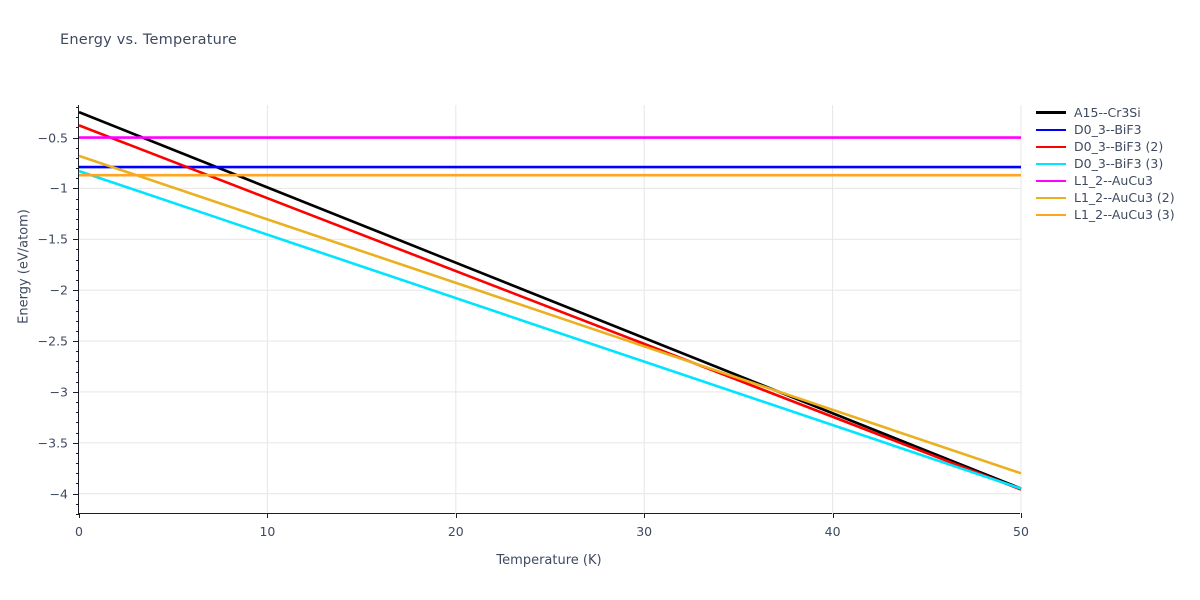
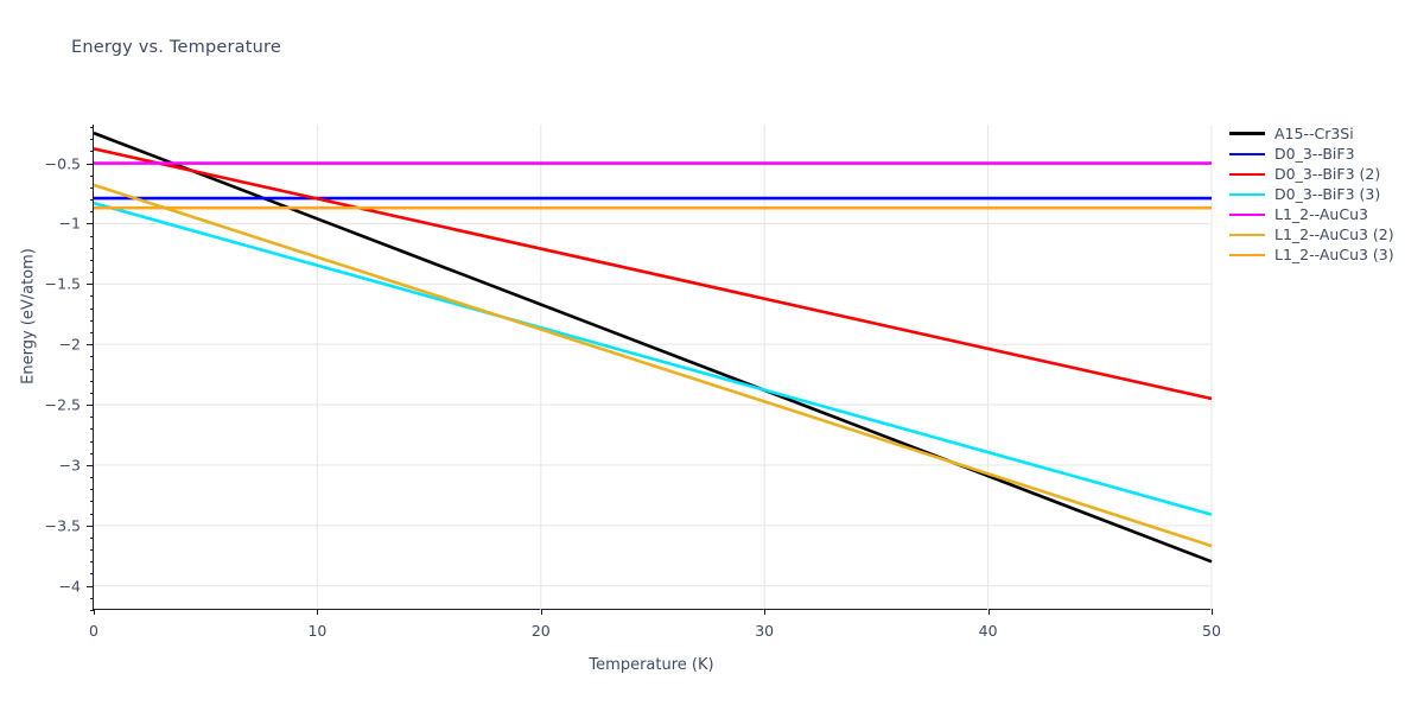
A15--Cr3Si/50: -3.95 -> -3.80
D0_3--BiF3 (2)/50: -3.96 -> -2.45
D0_3--BiF3 (3)/50: -3.95 -> -3.41
L1_2--AuCu3 (2)/50: -3.80 -> -3.67
